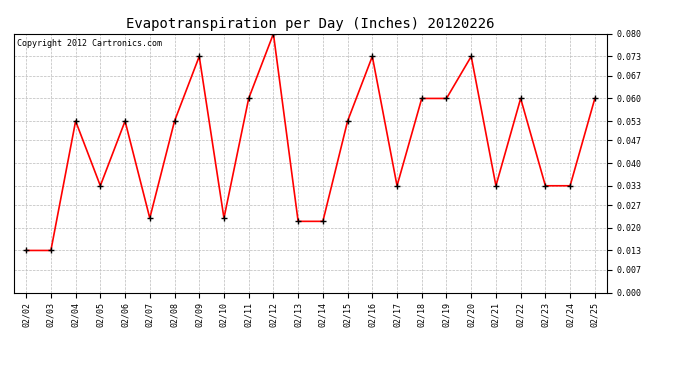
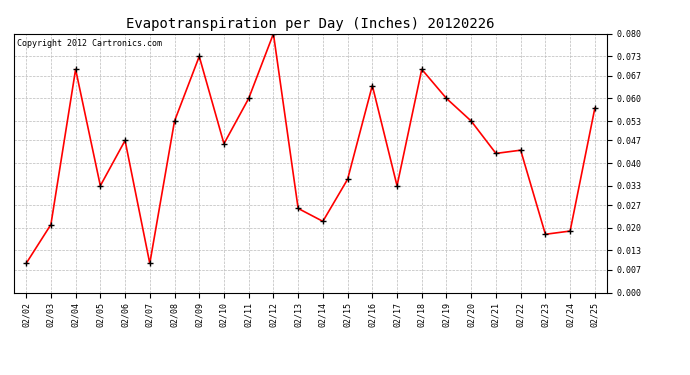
02/02: 0.013 -> 0.009
02/03: 0.013 -> 0.021
02/04: 0.053 -> 0.069
02/06: 0.053 -> 0.047
02/07: 0.023 -> 0.009
02/10: 0.023 -> 0.046
02/13: 0.022 -> 0.026
02/15: 0.053 -> 0.035
02/16: 0.073 -> 0.064
02/18: 0.060 -> 0.069
02/20: 0.073 -> 0.053
02/21: 0.033 -> 0.043
02/22: 0.060 -> 0.044
02/23: 0.033 -> 0.018
02/24: 0.033 -> 0.019
02/25: 0.060 -> 0.057
